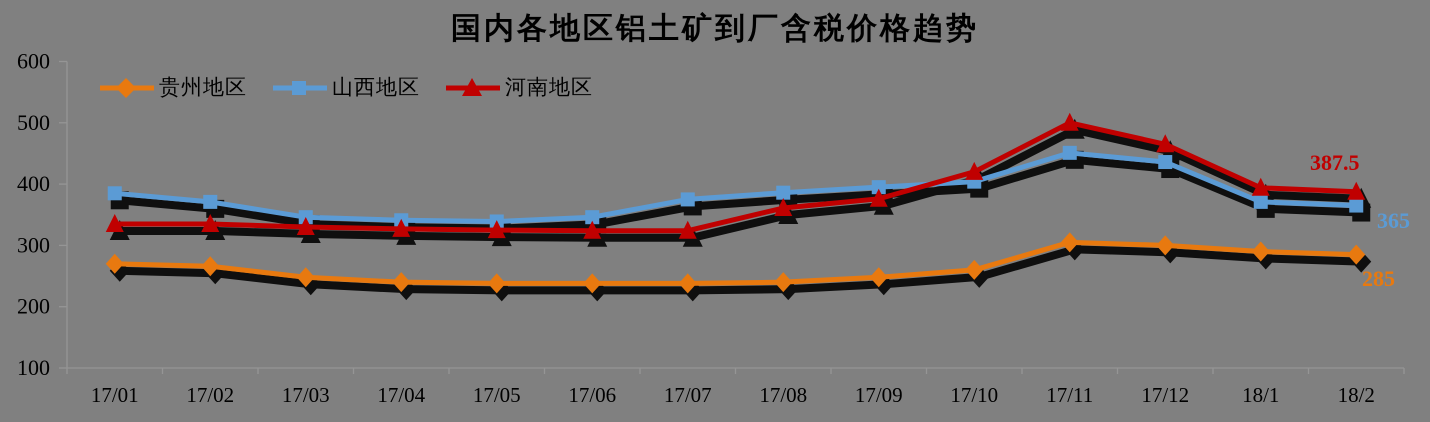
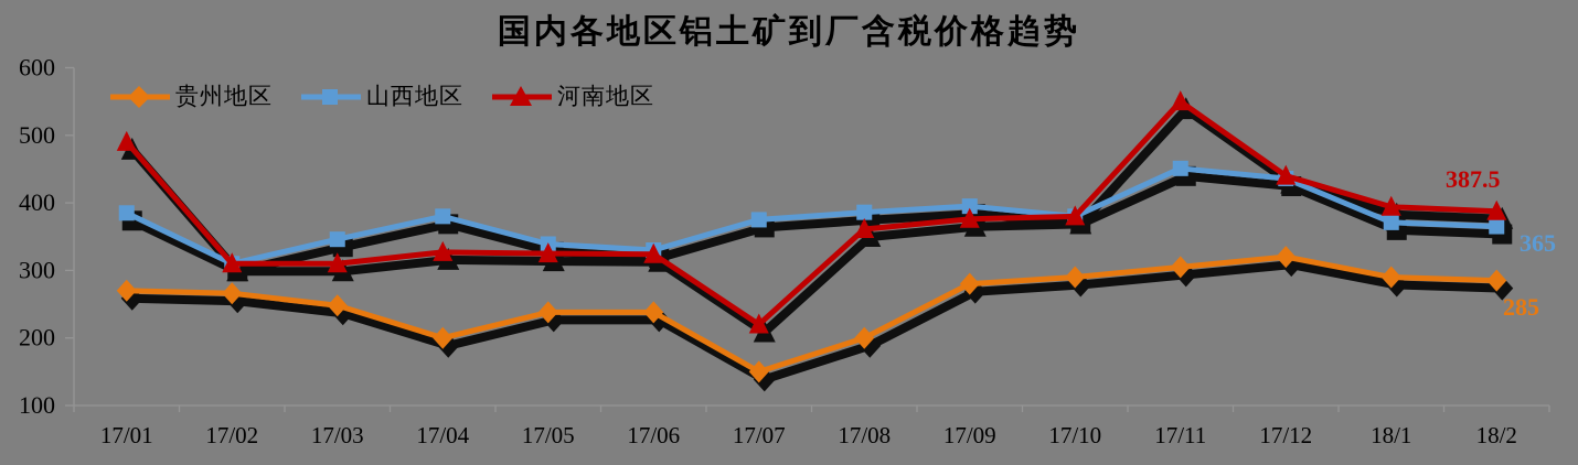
河南地区/17/01: 340 -> 490
山西地区/17/02: 370 -> 310
河南地区/17/02: 340 -> 310
河南地区/17/03: 330 -> 310
贵州地区/17/04: 240 -> 200
山西地区/17/04: 340 -> 380
山西地区/17/06: 350 -> 330
贵州地区/17/07: 240 -> 150
河南地区/17/07: 320 -> 220
贵州地区/17/08: 240 -> 200
贵州地区/17/09: 250 -> 280
贵州地区/17/10: 260 -> 290
山西地区/17/10: 400 -> 380
河南地区/17/10: 420 -> 380
河南地区/17/11: 500 -> 550
贵州地区/17/12: 300 -> 320
河南地区/17/12: 460 -> 440
